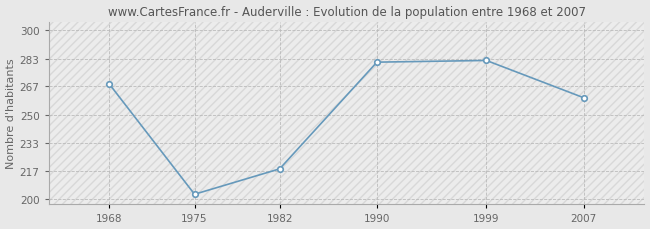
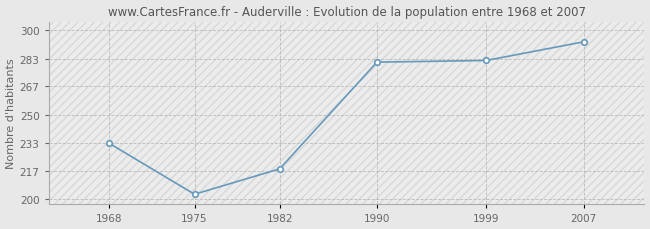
1968: 268 -> 233
2007: 260 -> 293
